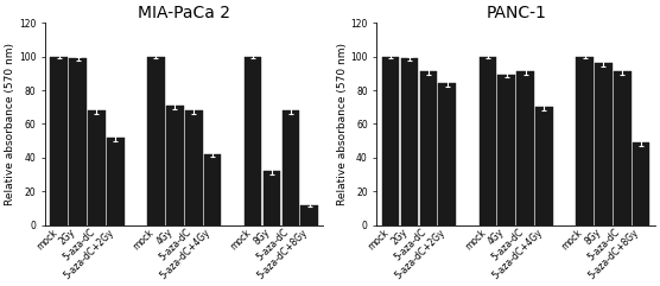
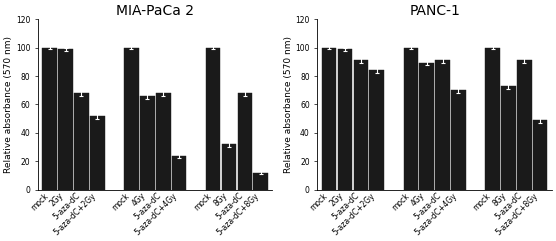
MIA-PaCa 2/4Gy: 71 -> 66
MIA-PaCa 2/5-aza-dC+4Gy: 42 -> 24
PANC-1/8Gy: 96 -> 73
